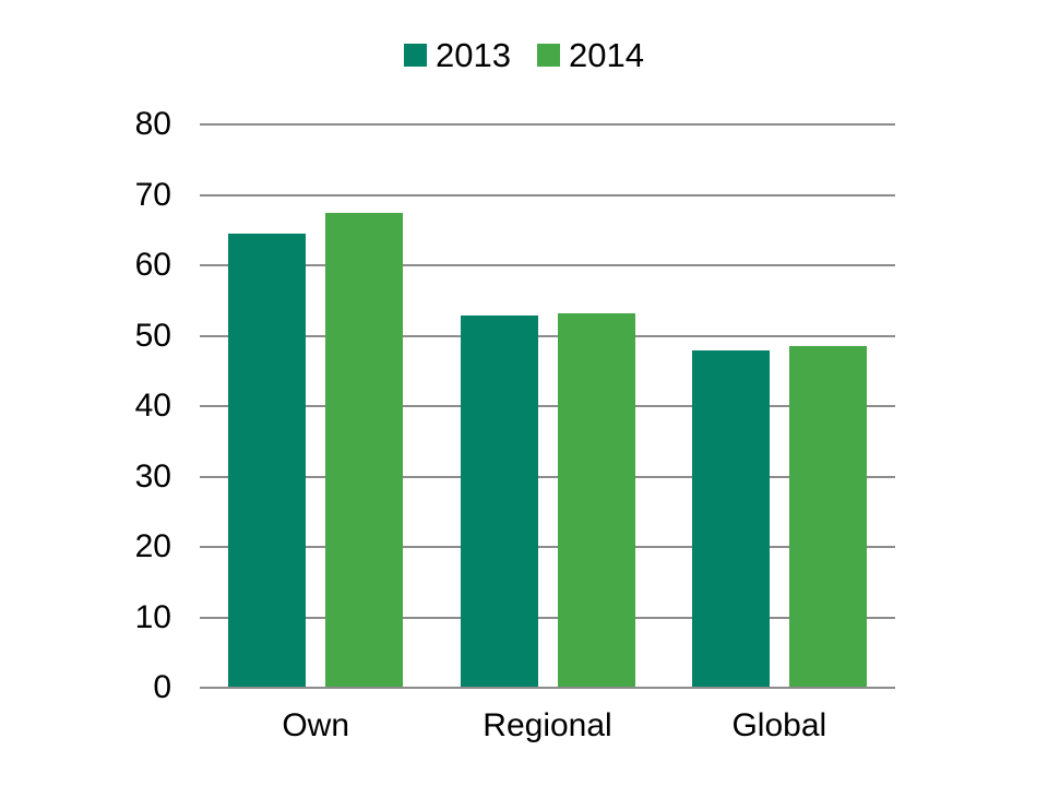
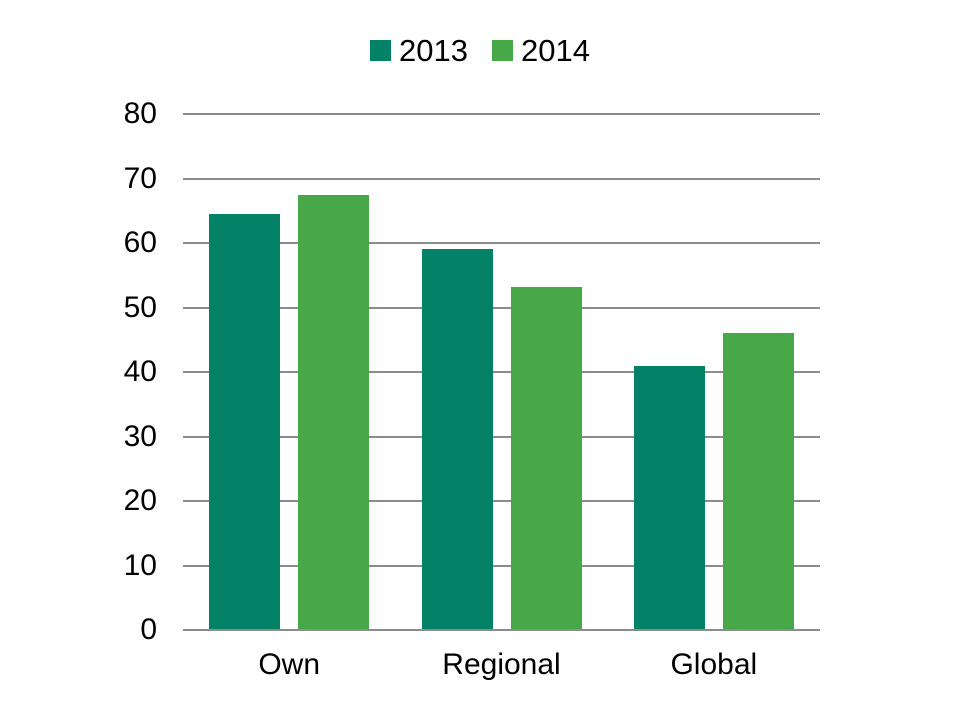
2013/Regional: 53 -> 59
2013/Global: 48 -> 41
2014/Global: 49 -> 46
